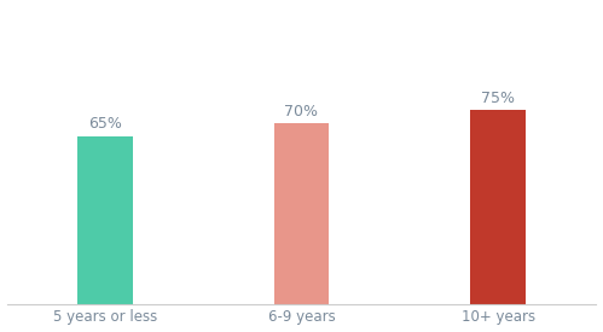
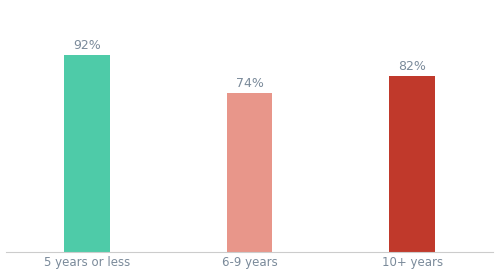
5 years or less: 65% -> 92%
6-9 years: 70% -> 74%
10+ years: 75% -> 82%
